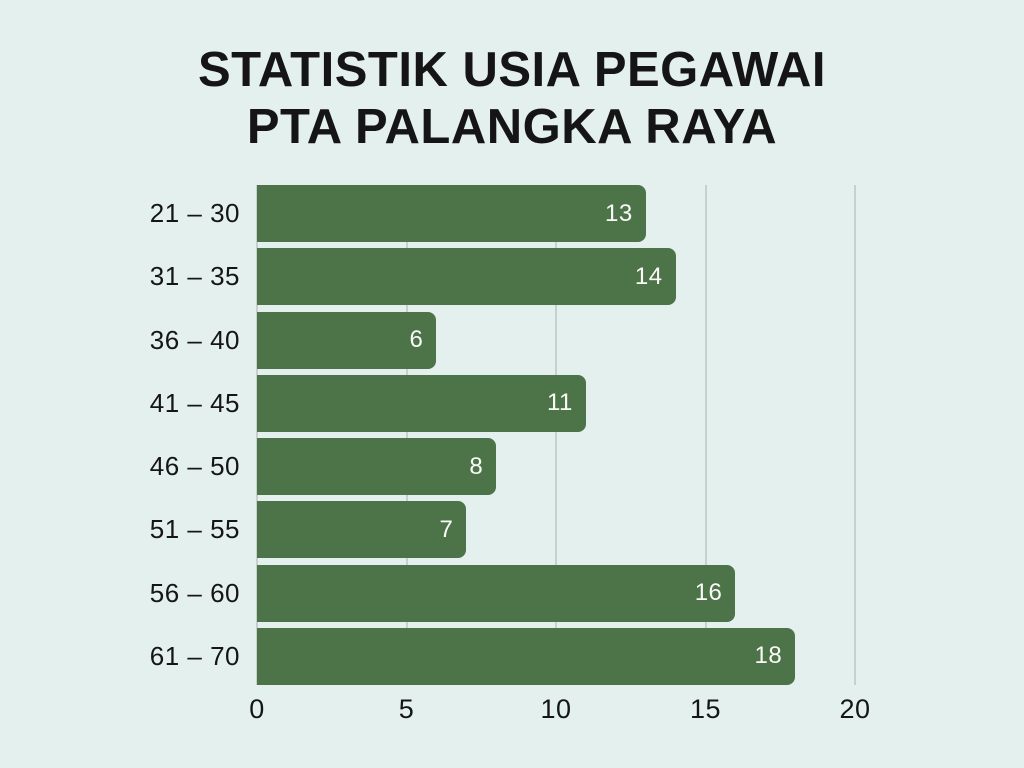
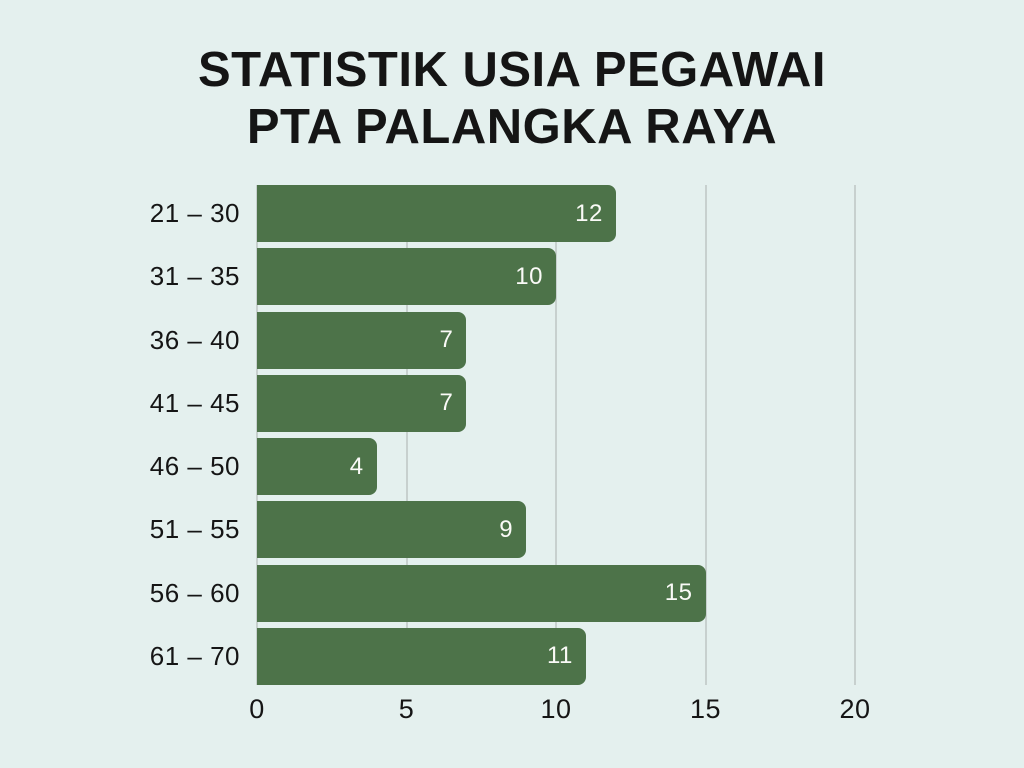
21 – 30: 13 -> 12
31 – 35: 14 -> 10
36 – 40: 6 -> 7
41 – 45: 11 -> 7
46 – 50: 8 -> 4
51 – 55: 7 -> 9
56 – 60: 16 -> 15
61 – 70: 18 -> 11
